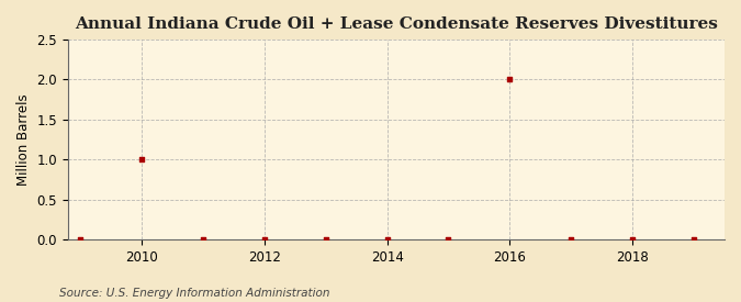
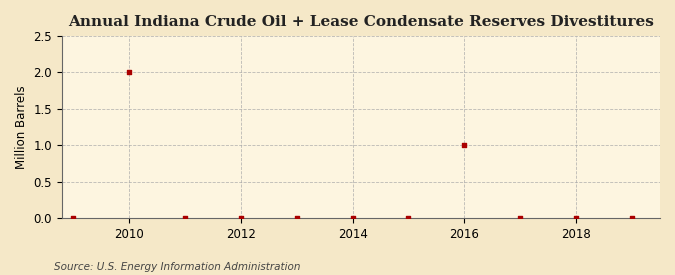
2010: 1 -> 2
2016: 2 -> 1
